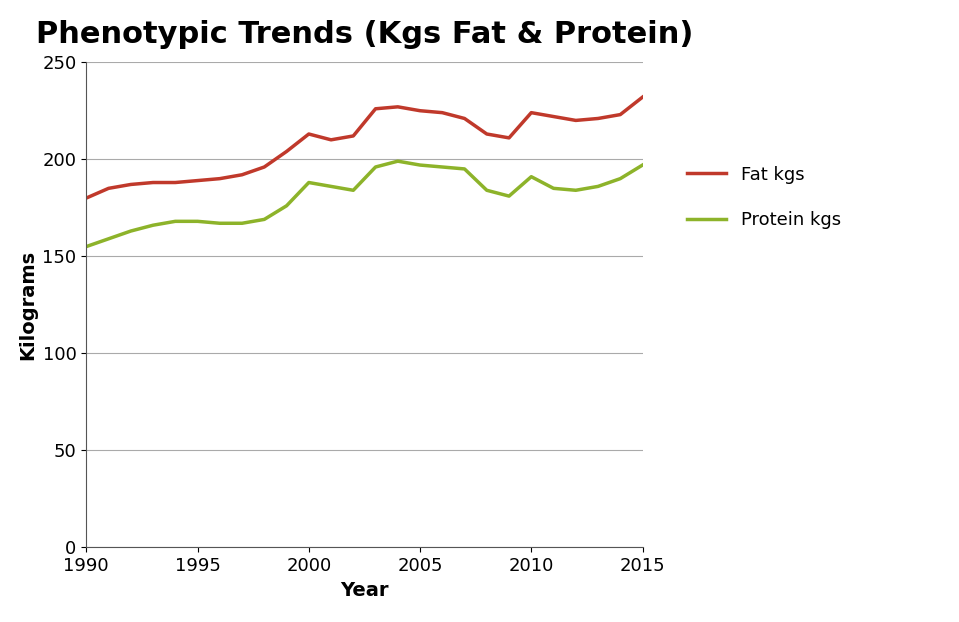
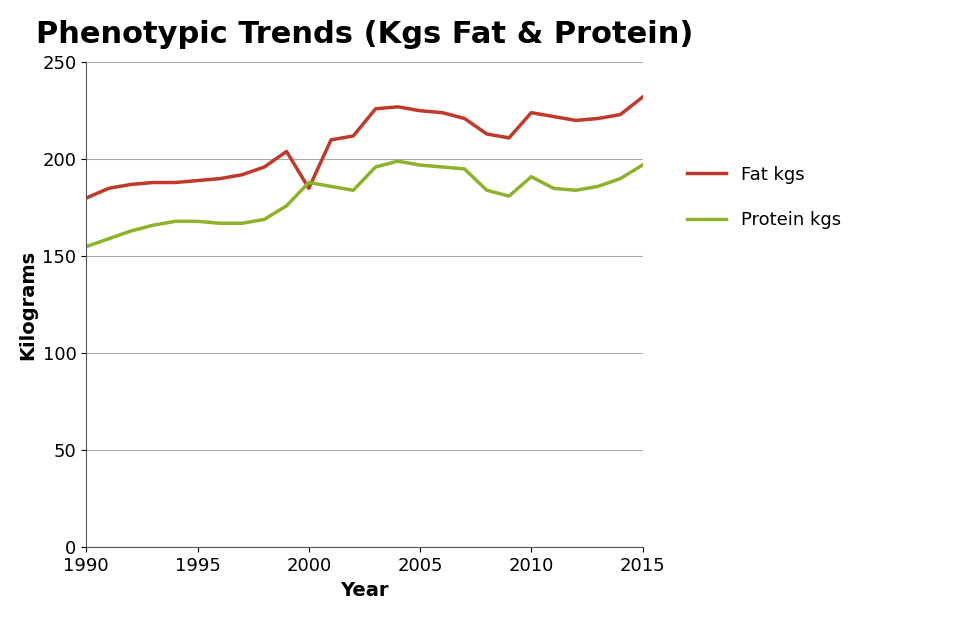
Fat kgs/2000: 213 -> 185
